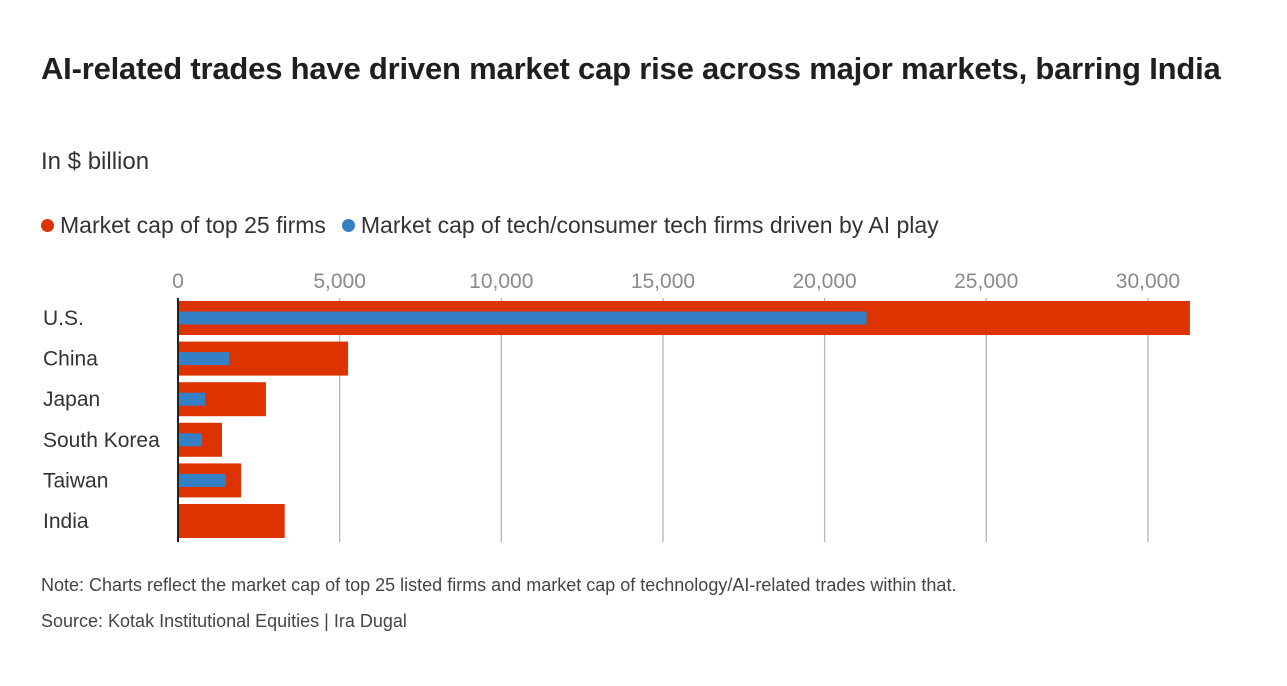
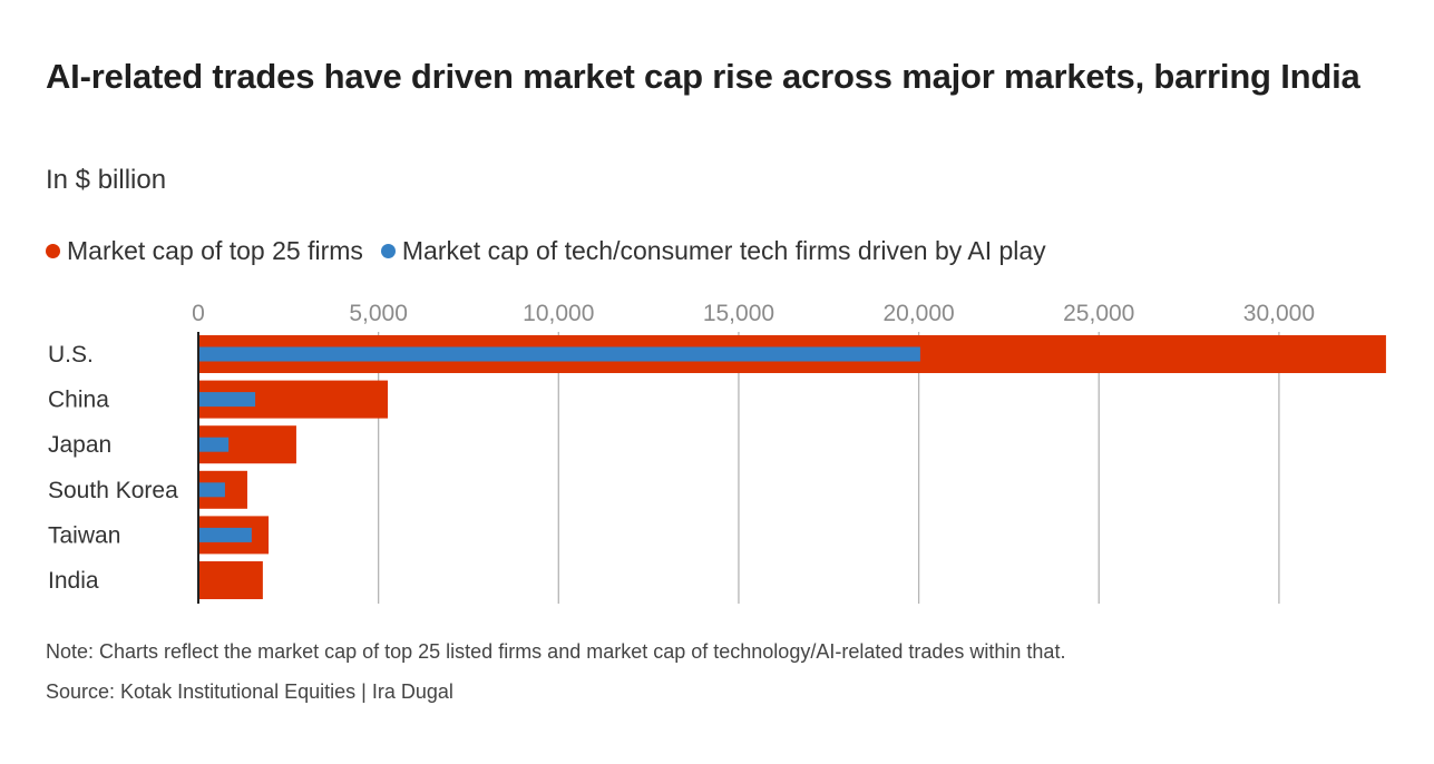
Market cap of top 25 firms/U.S.: 31300 -> 33000
Market cap of tech/consumer tech firms driven by AI play/U.S.: 21300 -> 20000
Market cap of top 25 firms/India: 3300 -> 1800
